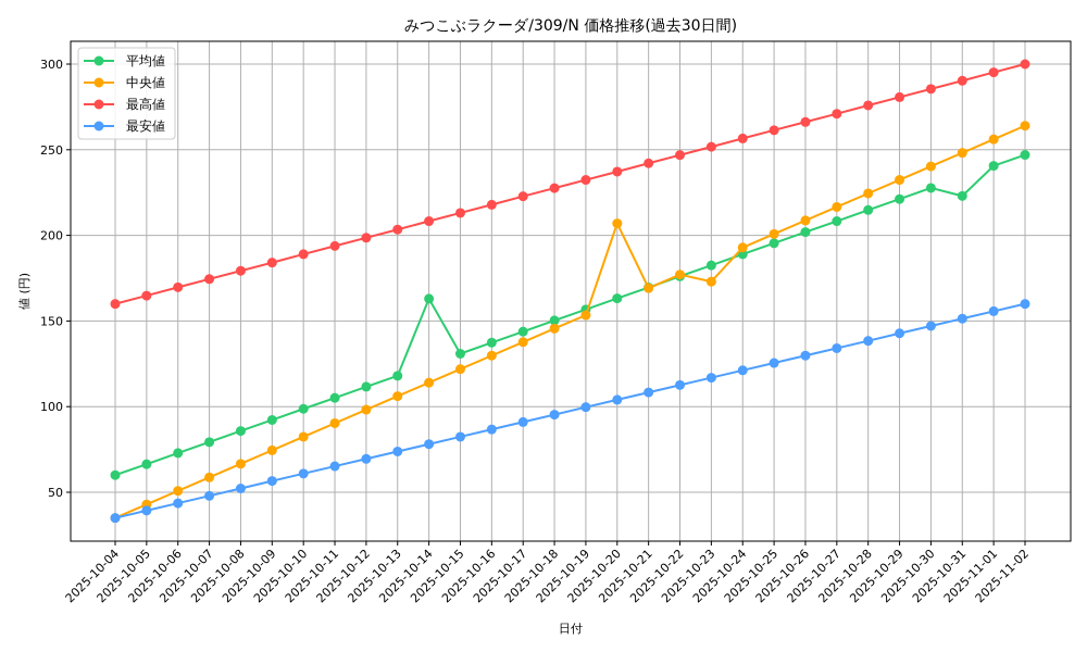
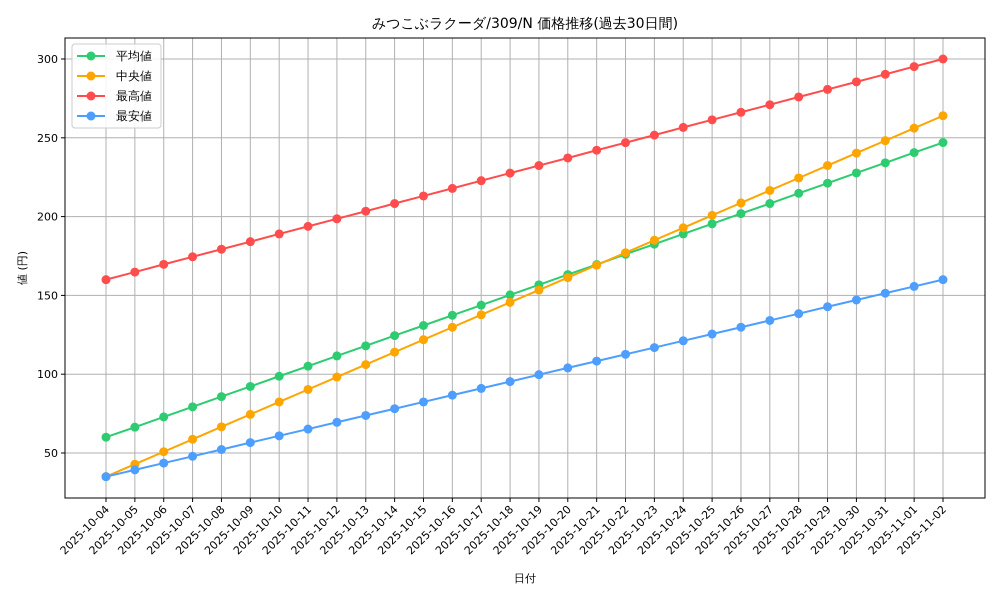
平均値/2025-10-14: 163 -> 124
中央値/2025-10-20: 207 -> 161
中央値/2025-10-23: 173 -> 185
平均値/2025-10-31: 223 -> 234
